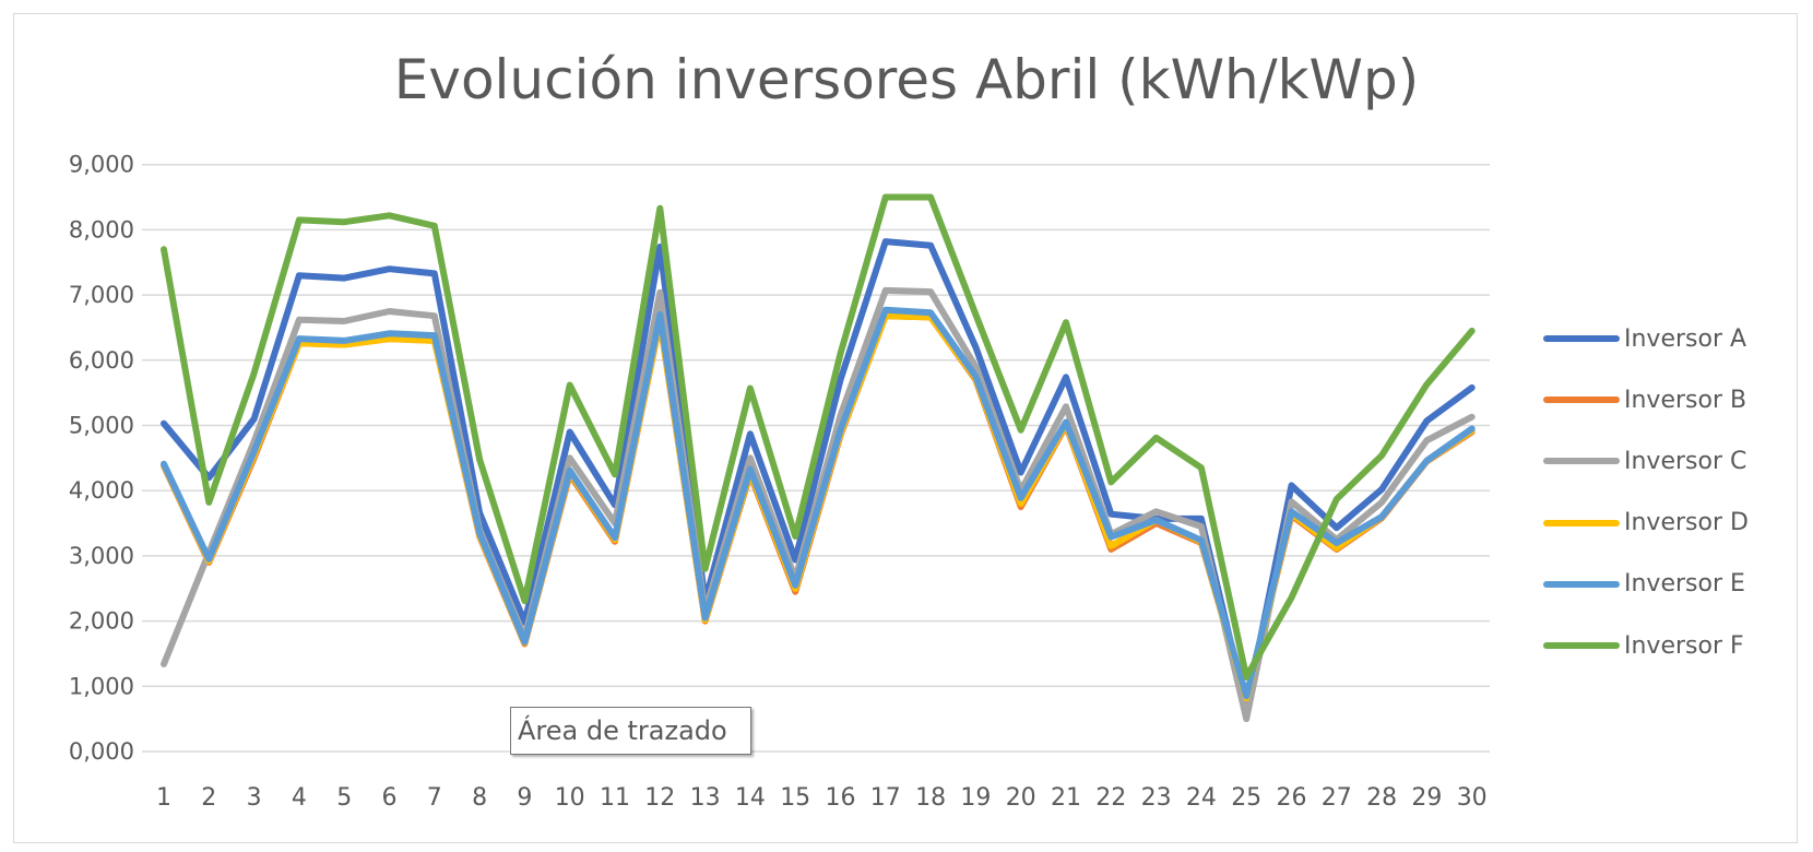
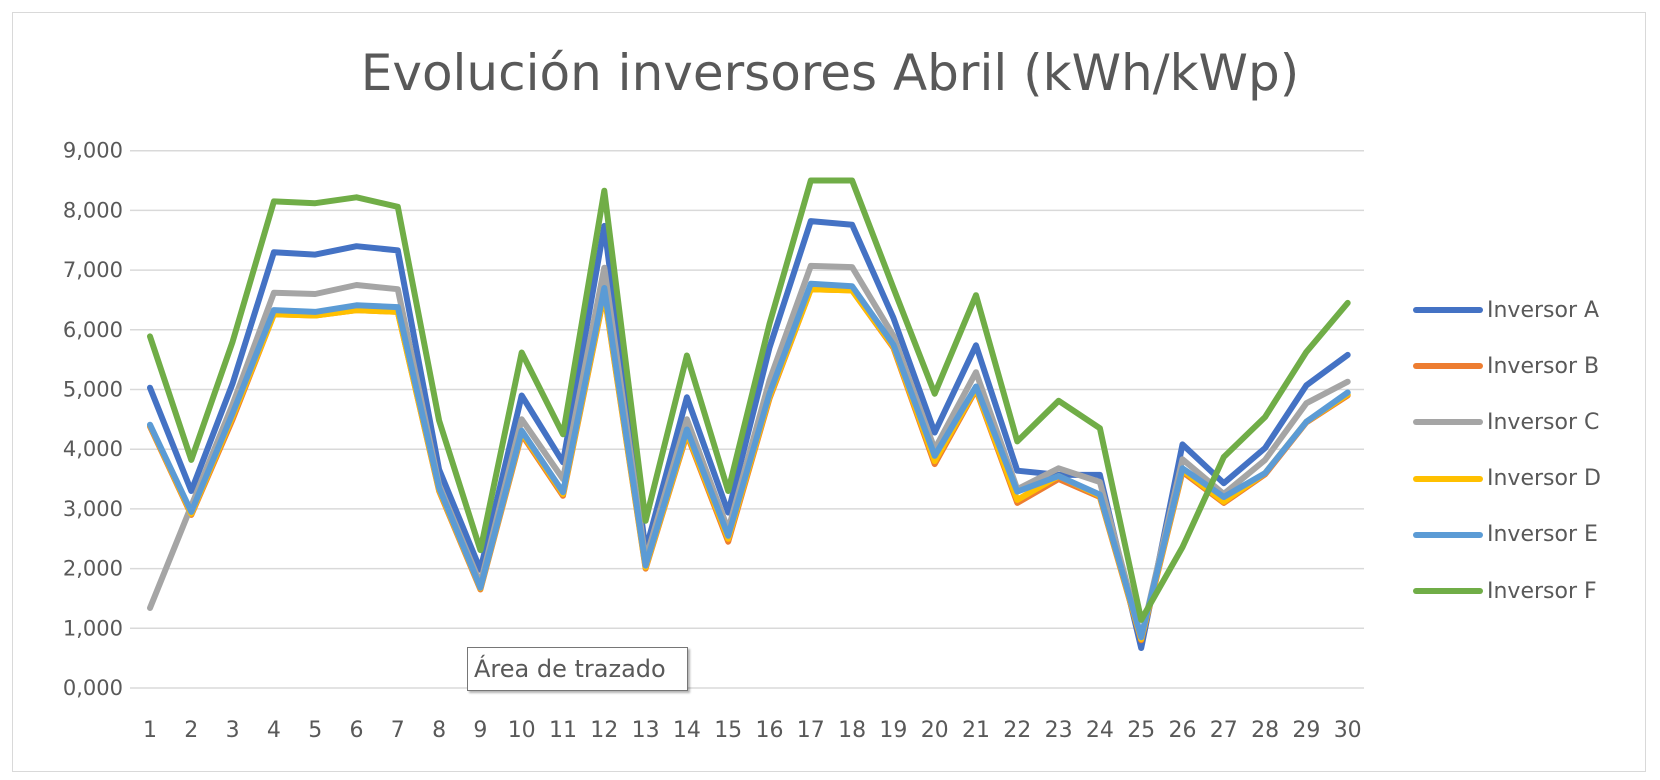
Inversor F/1: 7,7 -> 5,9
Inversor A/2: 4,2 -> 3,3
Inversor C/25: 0,5 -> 0,8
